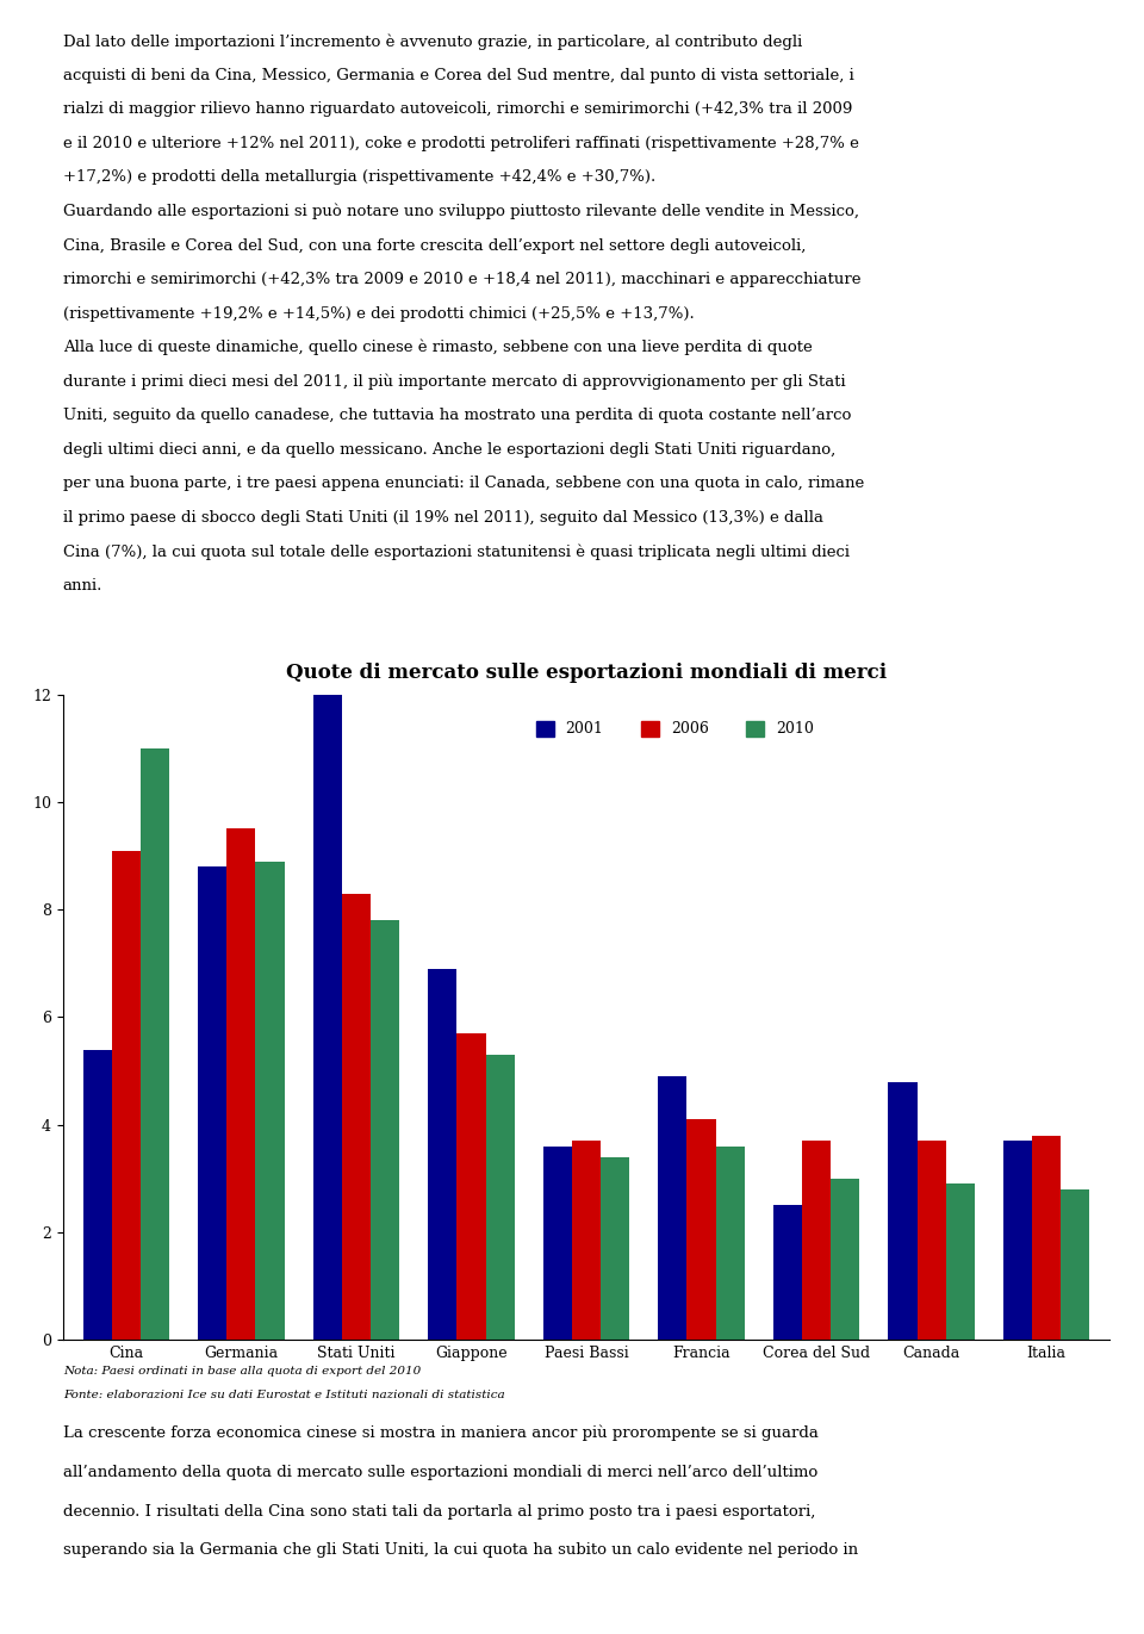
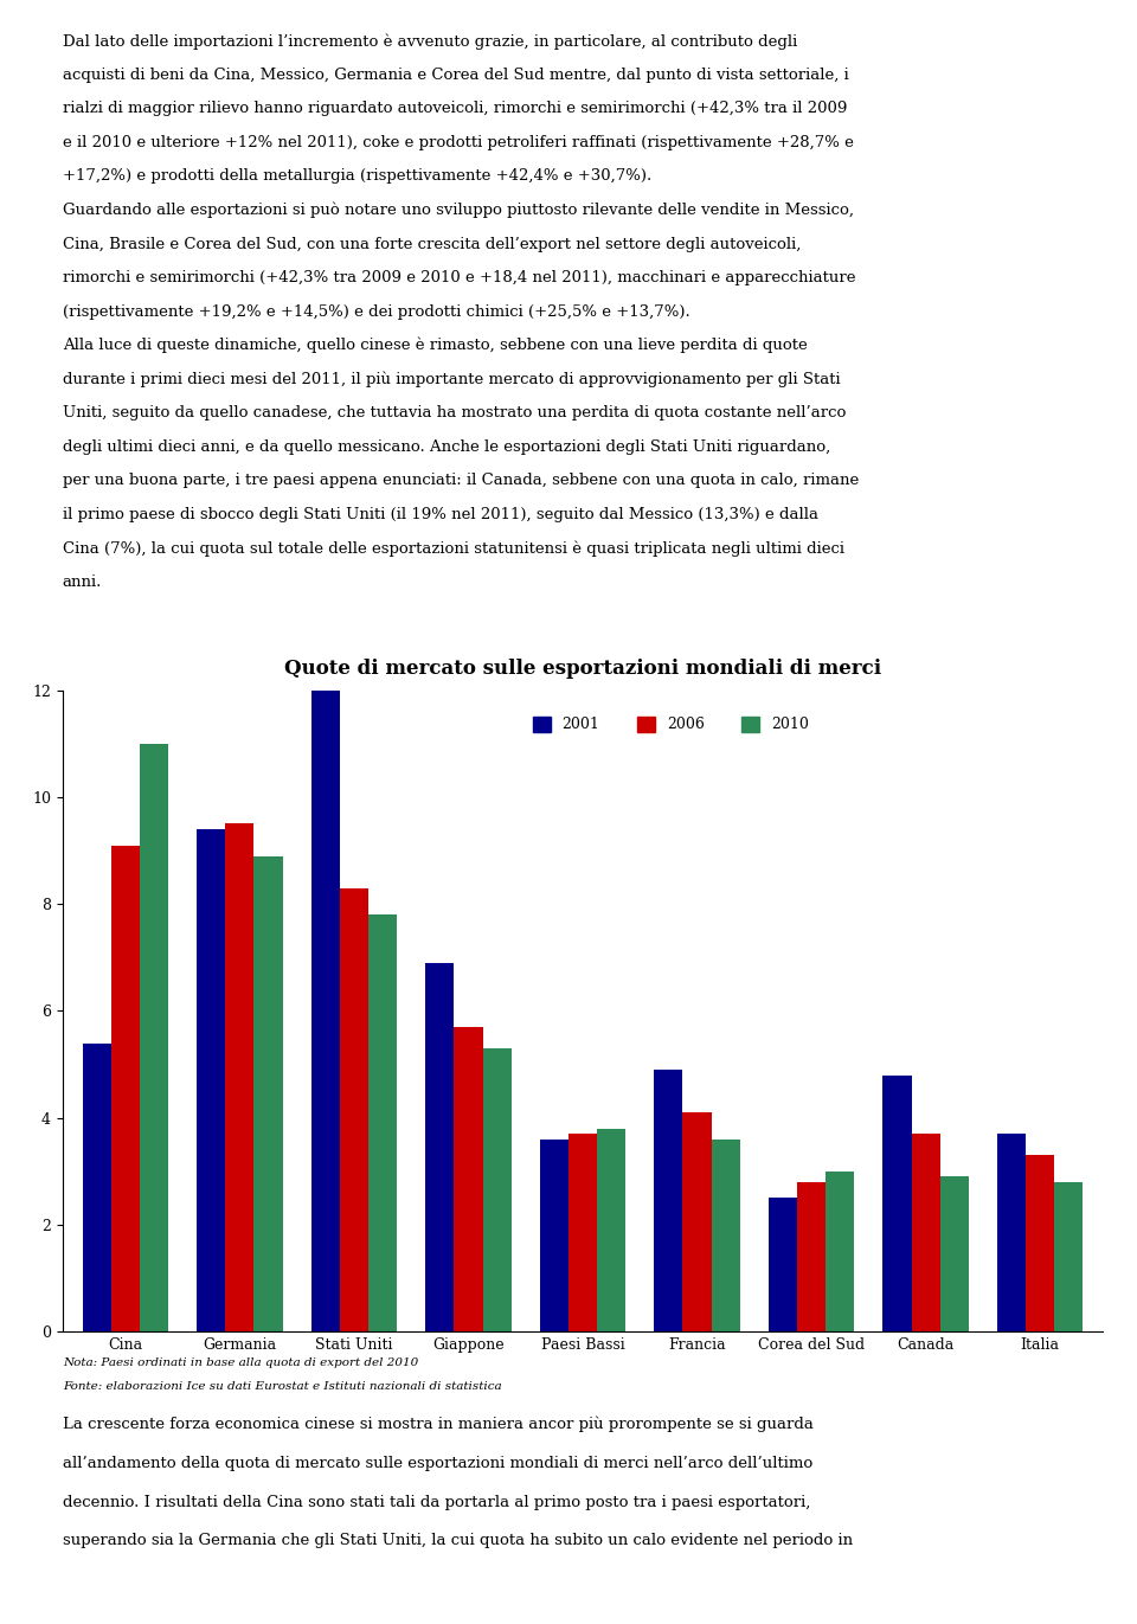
2001/Germania: 8.8 -> 9.4
2010/Paesi Bassi: 3.4 -> 3.8
2006/Corea del Sud: 3.7 -> 2.8
2006/Italia: 3.8 -> 3.3
